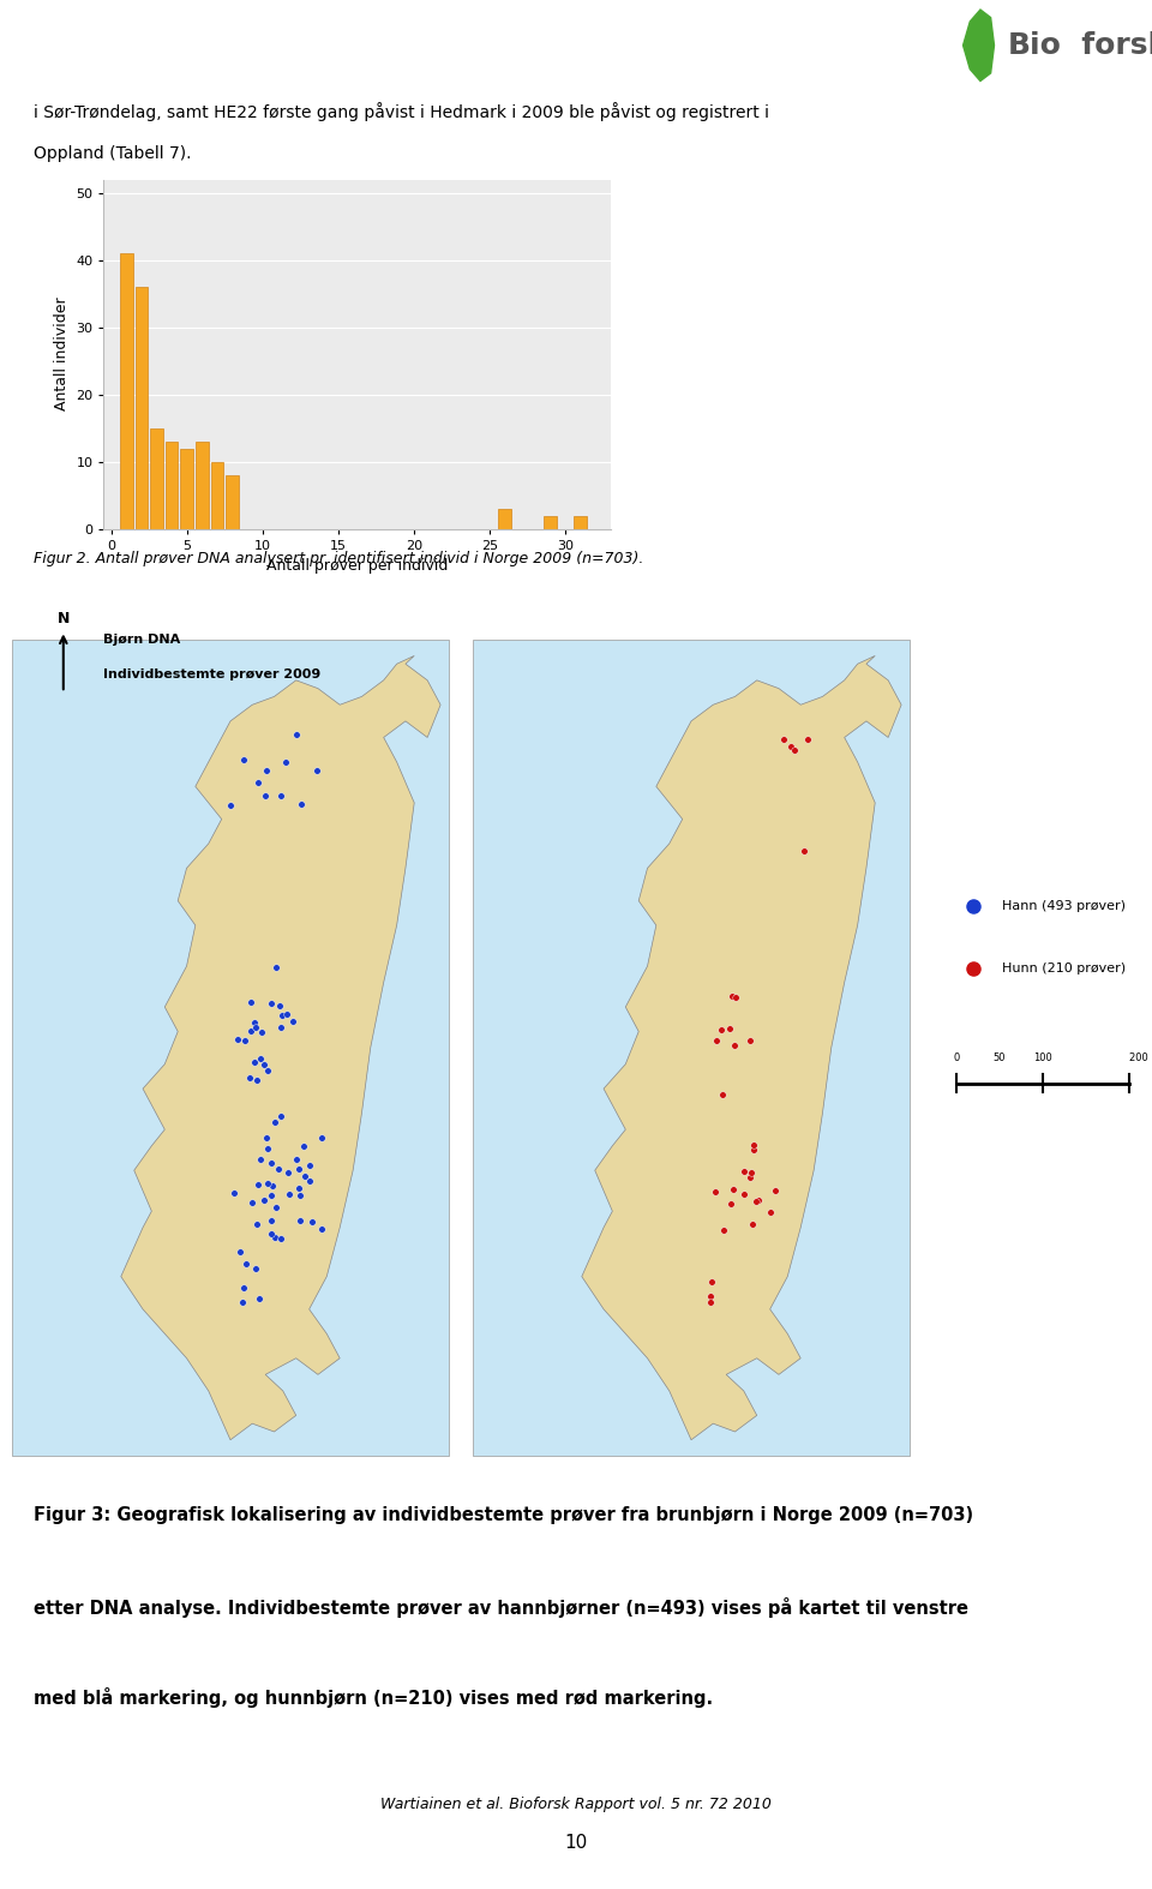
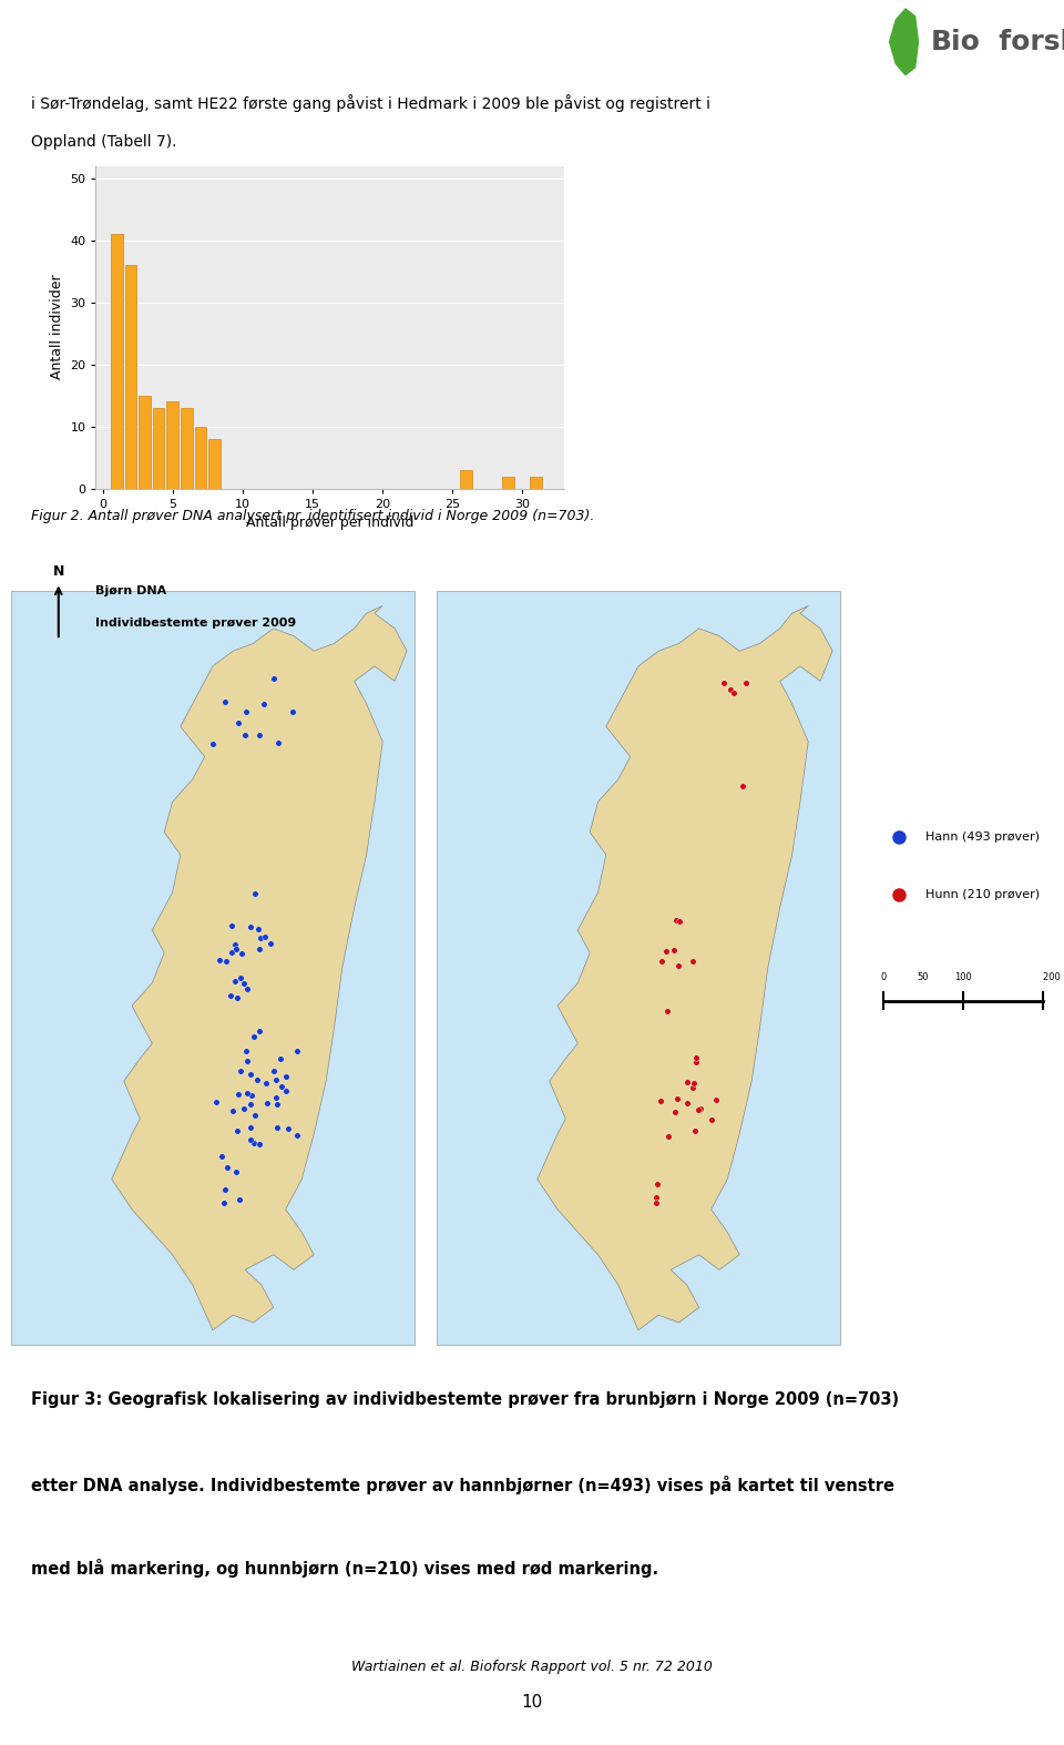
5: 12 -> 14
